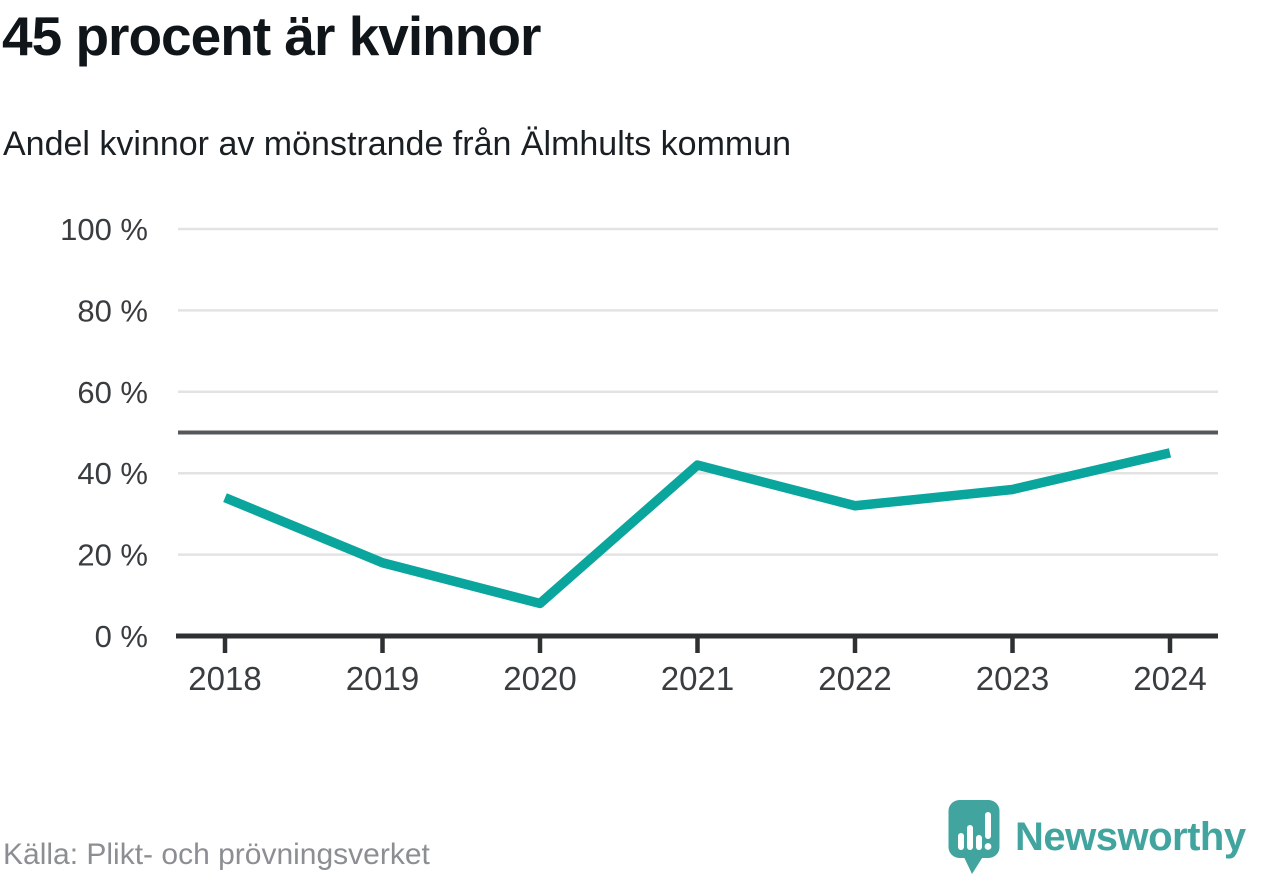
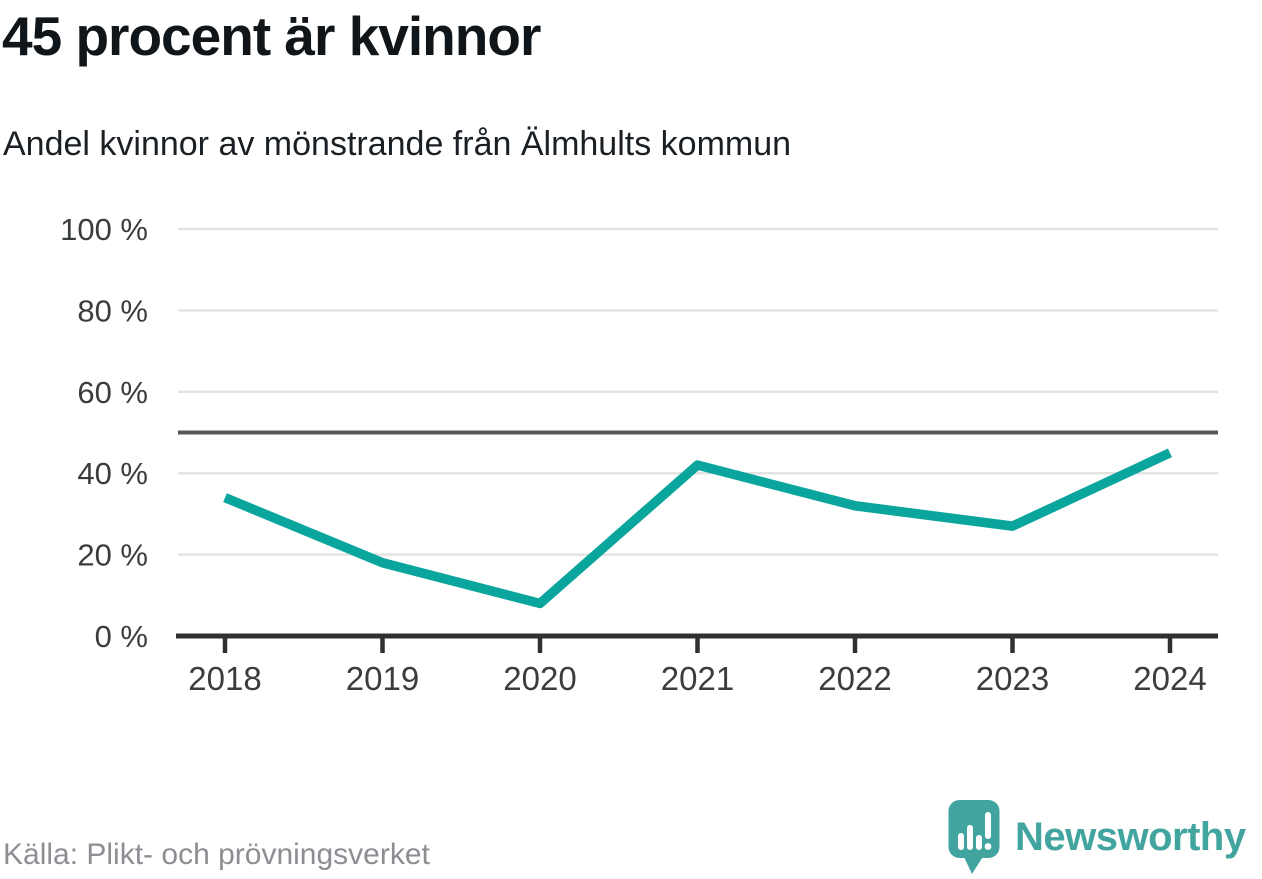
2023: 36% -> 27%
